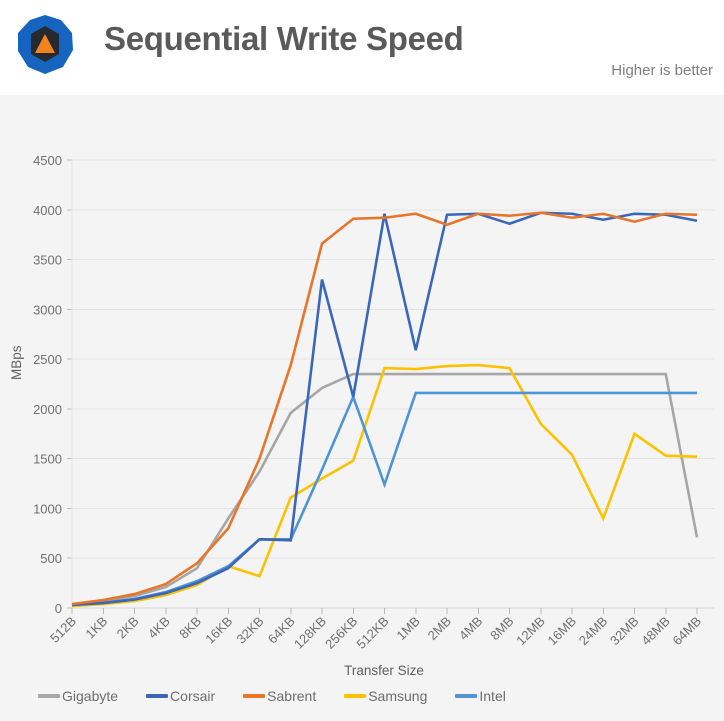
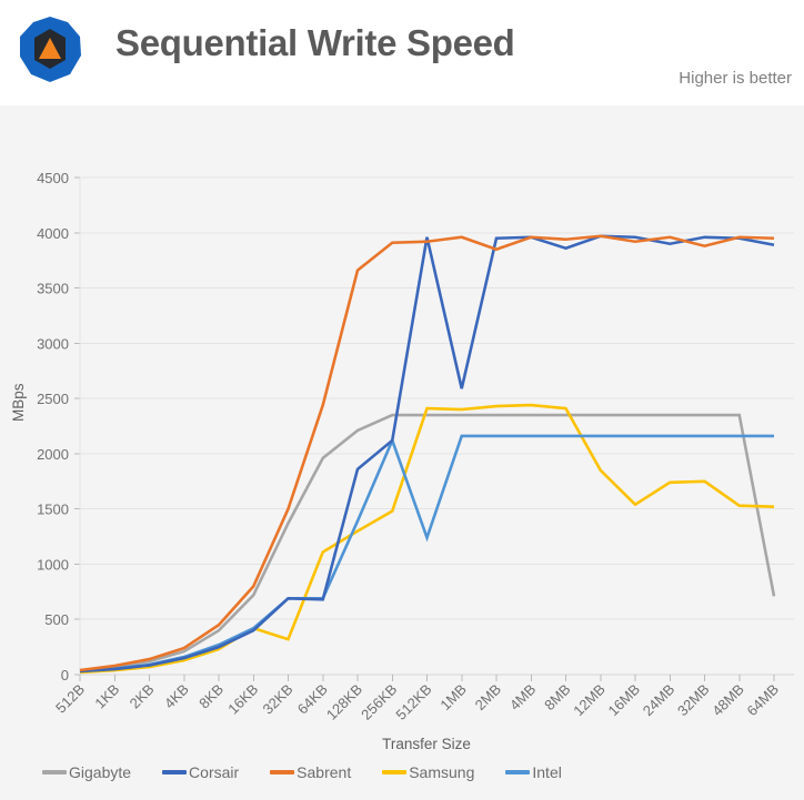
Gigabyte/16KB: 900 -> 700
Corsair/128KB: 3300 -> 1900
Samsung/24MB: 900 -> 1700
